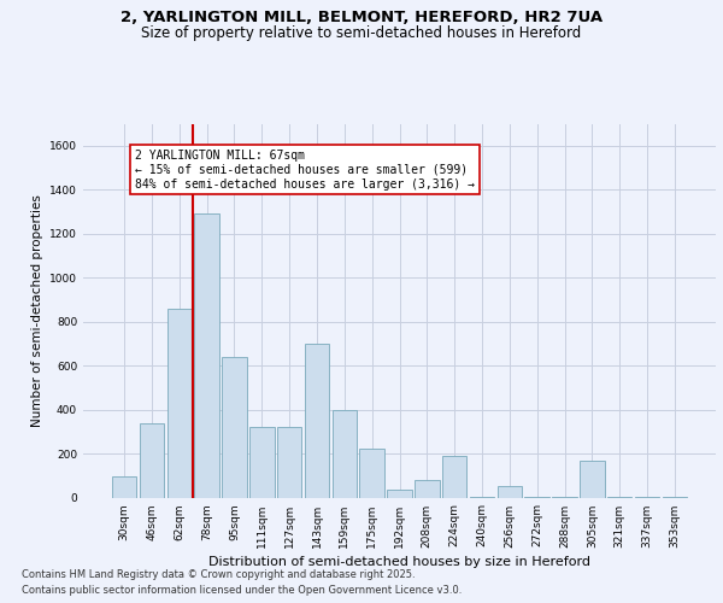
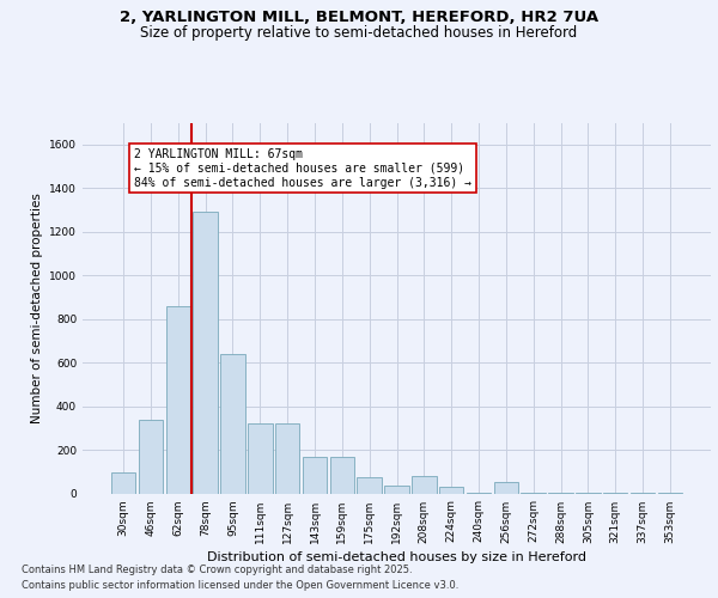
143sqm: 700 -> 170
159sqm: 400 -> 160
175sqm: 220 -> 80
224sqm: 190 -> 30
305sqm: 170 -> 0
